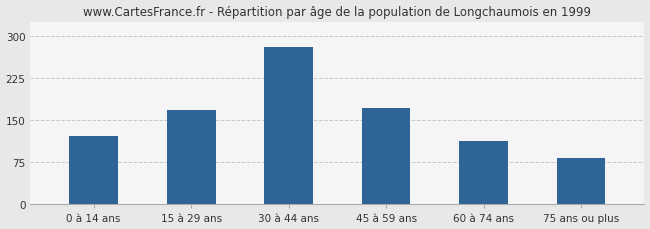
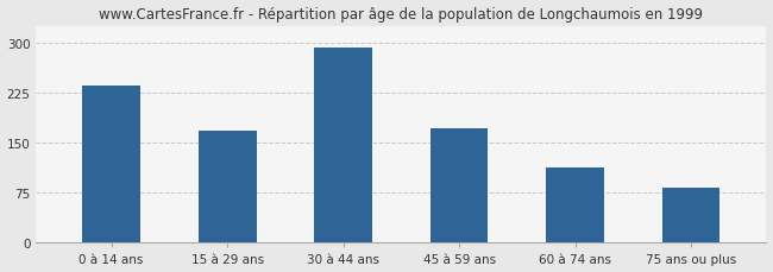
0 à 14 ans: 122 -> 235
30 à 44 ans: 280 -> 293
